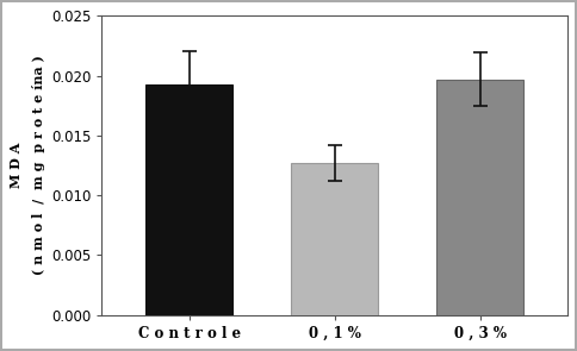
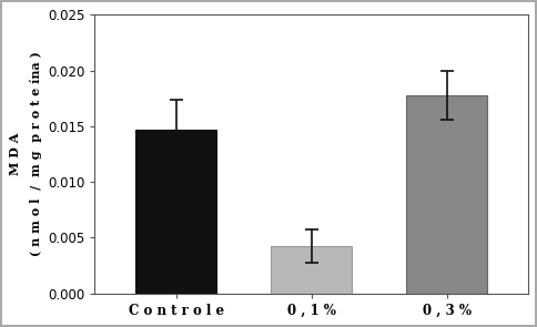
C o n t r o l e: 0.0193 -> 0.0147
0 , 1 %: 0.0127 -> 0.0042
0 , 3 %: 0.0197 -> 0.0178
